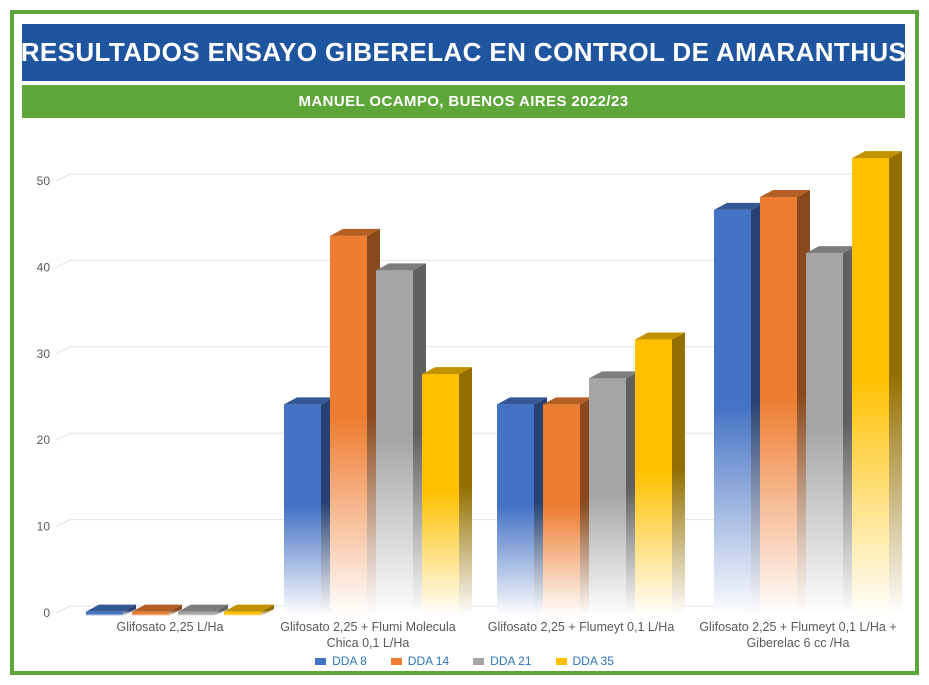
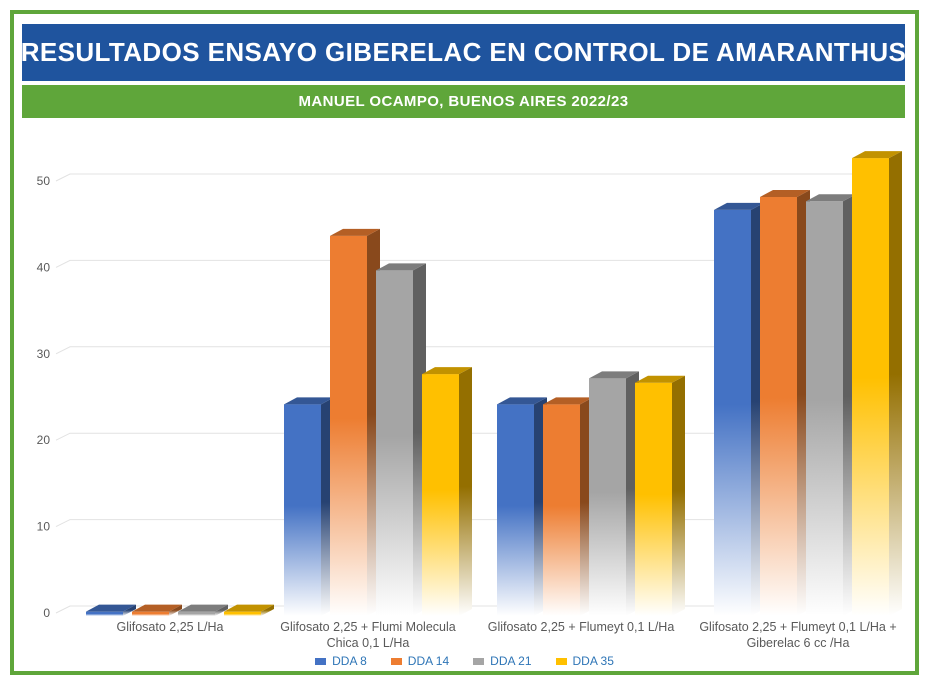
DDA 35/Glifosato 2,25 + Flumeyt 0,1 L/Ha: 32 -> 27
DDA 21/Glifosato 2,25 + Flumeyt 0,1 L/Ha + Giberelac 6 cc /Ha: 42 -> 48
